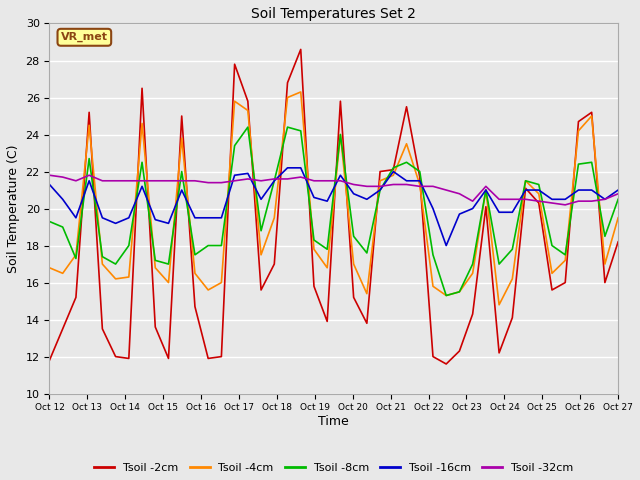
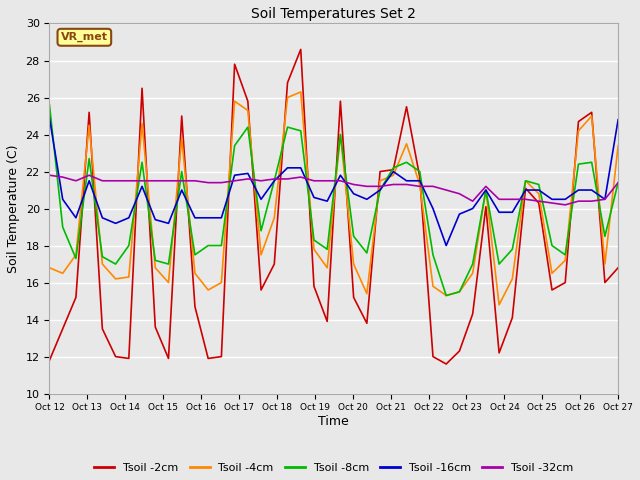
Tsoil -8cm/Oct 12: 19.3 -> 25.6
Tsoil -16cm/Oct 12: 21.3 -> 24.9
Tsoil -2cm/Oct 27: 18.2 -> 16.8
Tsoil -4cm/Oct 27: 19.5 -> 23.4
Tsoil -8cm/Oct 27: 20.5 -> 21.4
Tsoil -16cm/Oct 27: 21.0 -> 24.8
Tsoil -32cm/Oct 27: 20.8 -> 21.4
